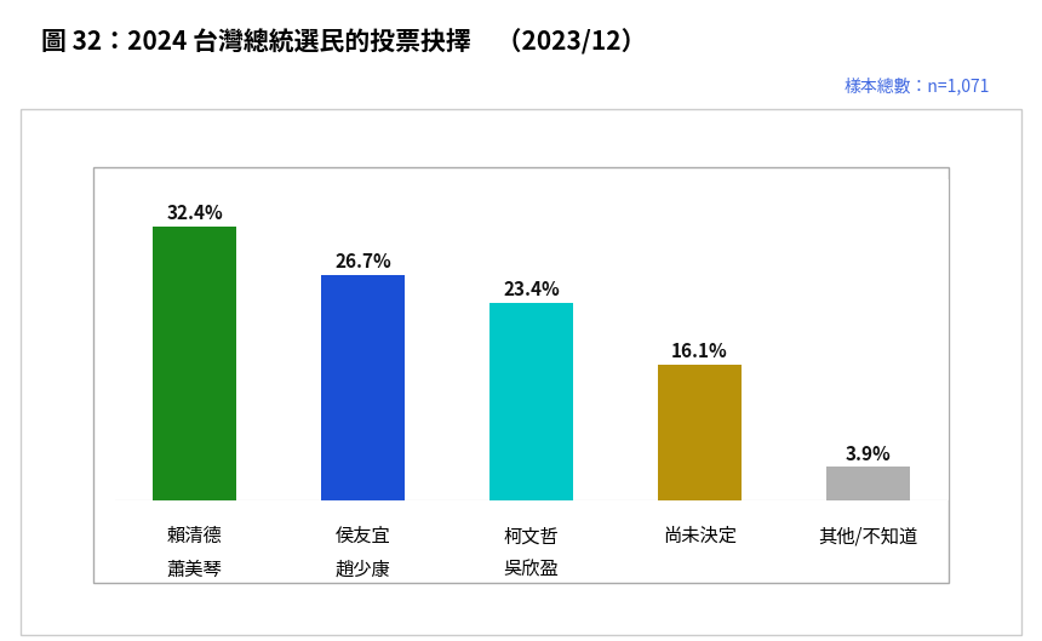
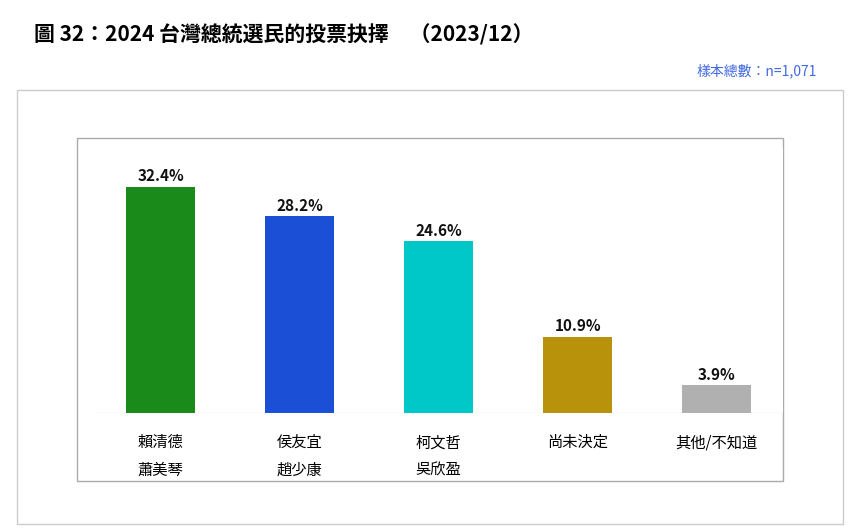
侯友宜 趙少康: 26.7% -> 28.2%
柯文哲 吳欣盈: 23.4% -> 24.6%
尚未決定: 16.1% -> 10.9%
